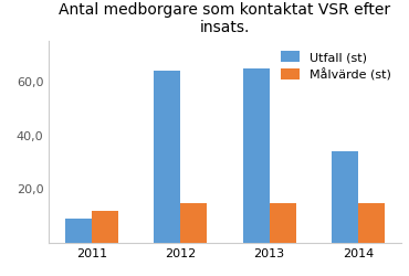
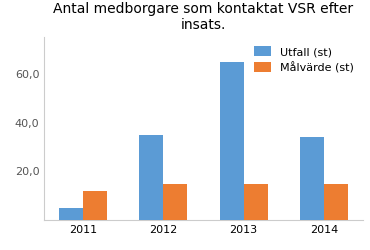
Utfall (st)/2011: 9 -> 5
Utfall (st)/2012: 64 -> 35
